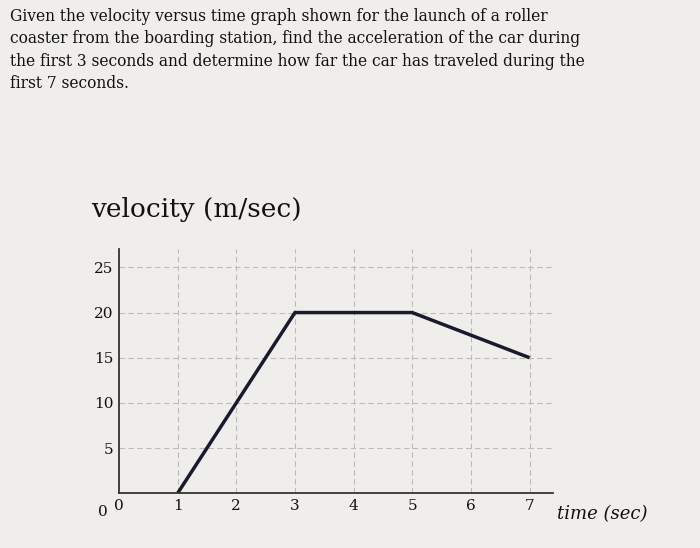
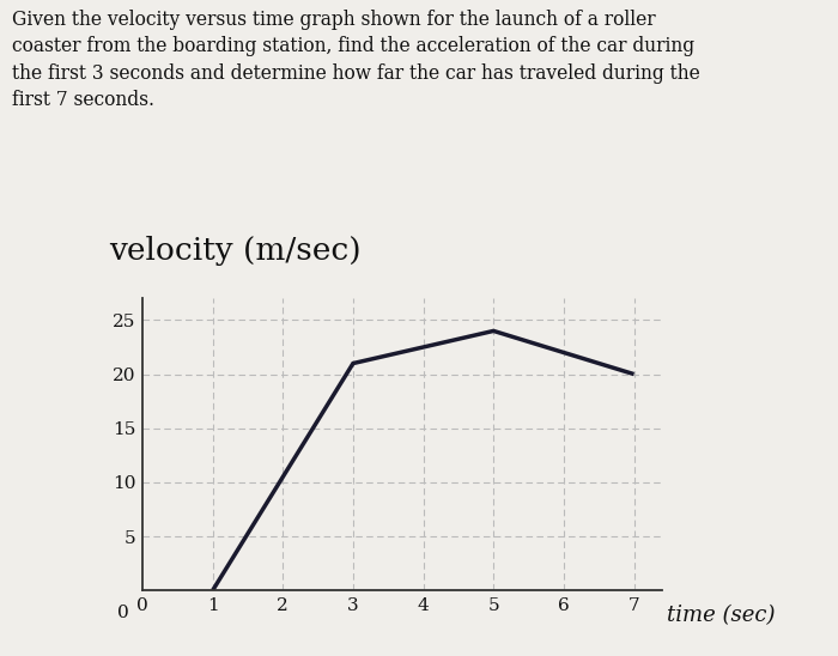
3: 20 -> 21
5: 20 -> 24
7: 15 -> 20
